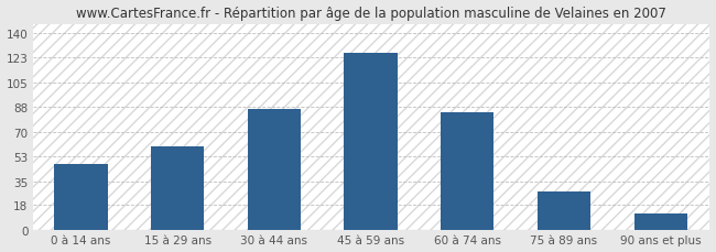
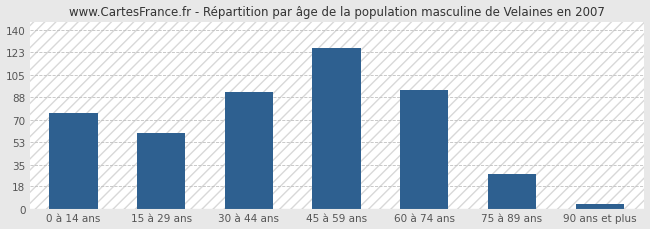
0 à 14 ans: 47 -> 75
30 à 44 ans: 86 -> 92
60 à 74 ans: 84 -> 93
90 ans et plus: 12 -> 4
